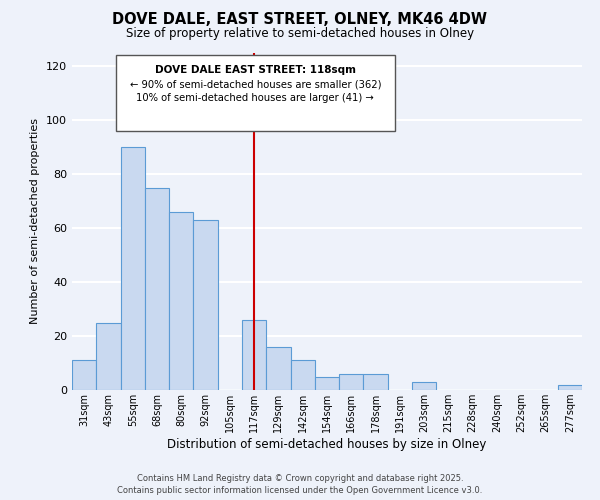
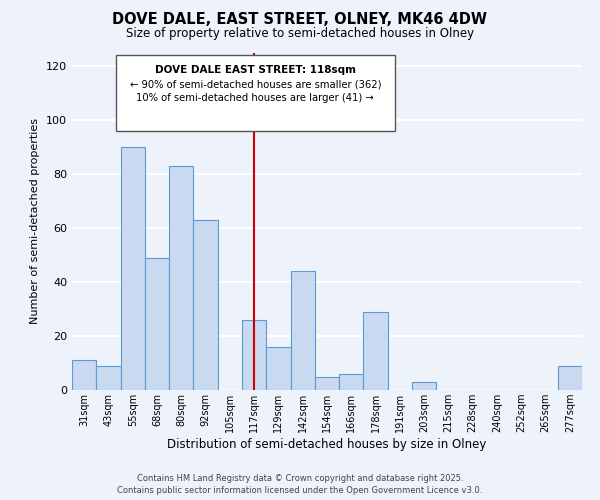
43sqm: 25 -> 9
68sqm: 75 -> 49
80sqm: 66 -> 83
142sqm: 11 -> 44
178sqm: 6 -> 29
277sqm: 2 -> 9
